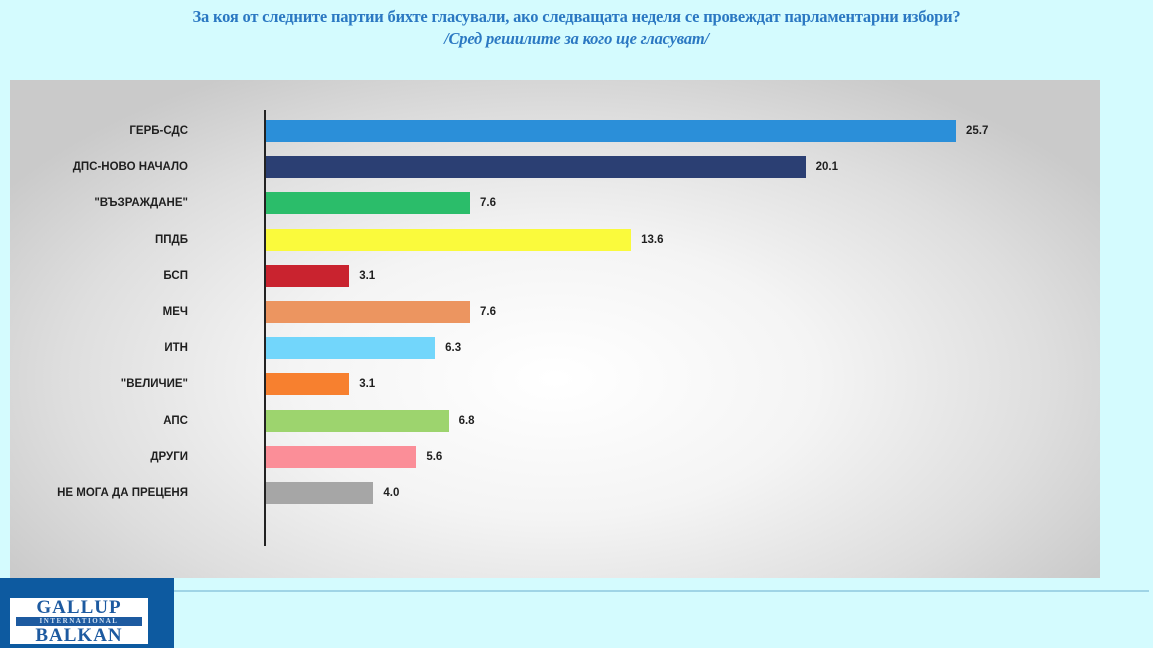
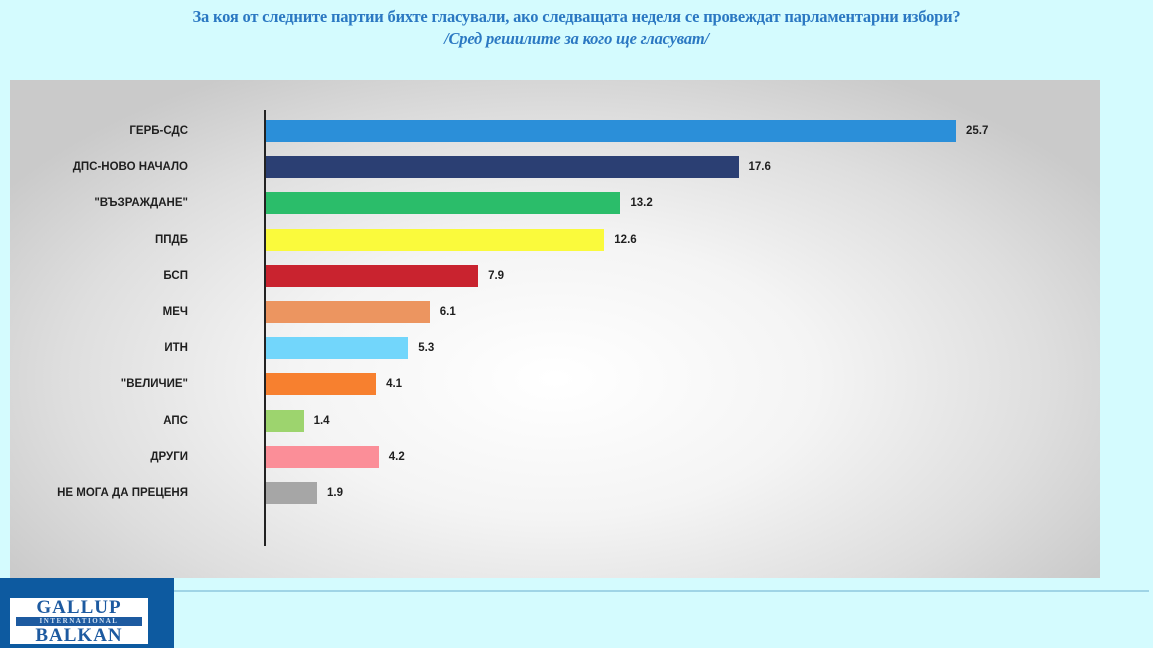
ДПС-НОВО НАЧАЛО: 20.1 -> 17.6
"ВЪЗРАЖДАНЕ": 7.6 -> 13.2
ППДБ: 13.6 -> 12.6
БСП: 3.1 -> 7.9
МЕЧ: 7.6 -> 6.1
ИТН: 6.3 -> 5.3
"ВЕЛИЧИЕ": 3.1 -> 4.1
АПС: 6.8 -> 1.4
ДРУГИ: 5.6 -> 4.2
НЕ МОГА ДА ПРЕЦЕНЯ: 4.0 -> 1.9
